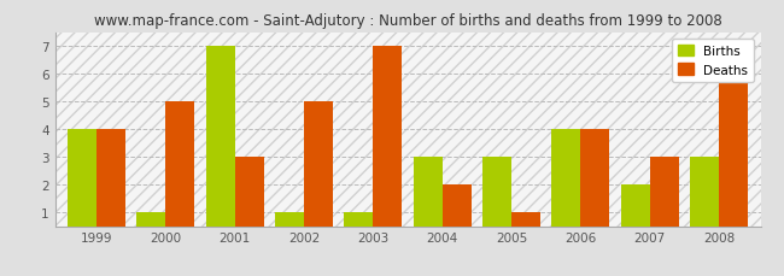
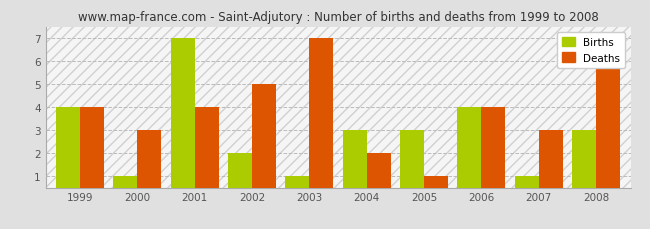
Deaths/2000: 5 -> 3
Deaths/2001: 3 -> 4
Births/2002: 1 -> 2
Births/2007: 2 -> 1
